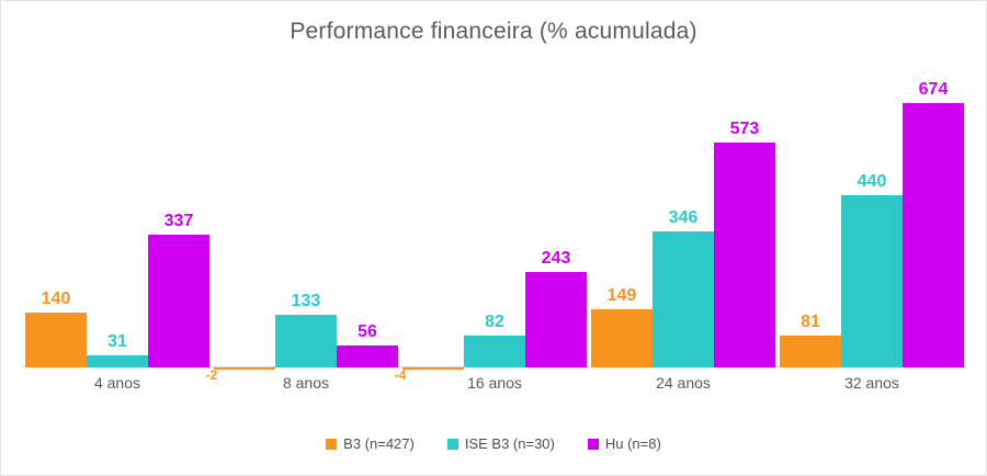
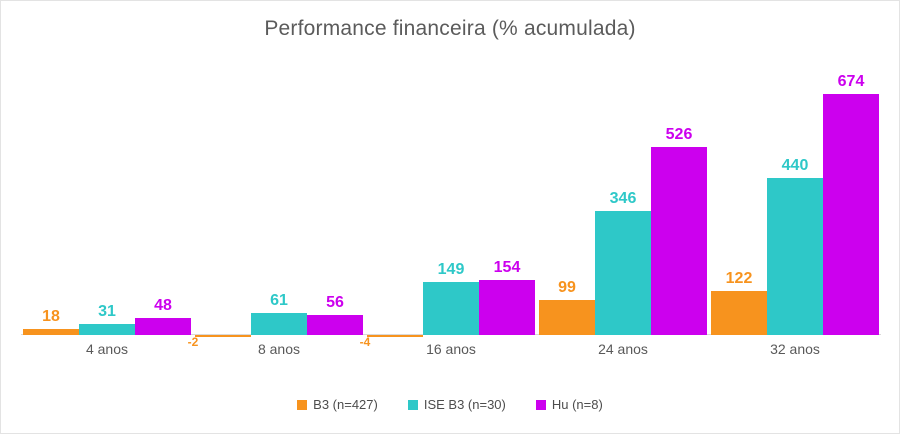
B3 (n=427)/4 anos: 140 -> 18
Hu (n=8)/4 anos: 337 -> 48
ISE B3 (n=30)/8 anos: 133 -> 61
ISE B3 (n=30)/16 anos: 82 -> 149
Hu (n=8)/16 anos: 243 -> 154
B3 (n=427)/24 anos: 149 -> 99
Hu (n=8)/24 anos: 573 -> 526
B3 (n=427)/32 anos: 81 -> 122
